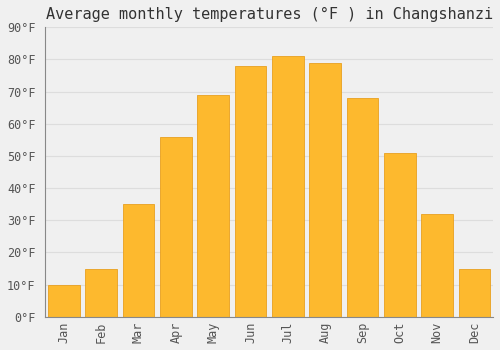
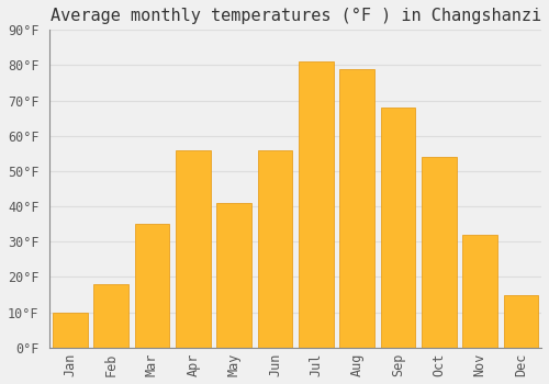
Feb: 15°F -> 18°F
May: 69°F -> 41°F
Jun: 78°F -> 56°F
Oct: 51°F -> 54°F
